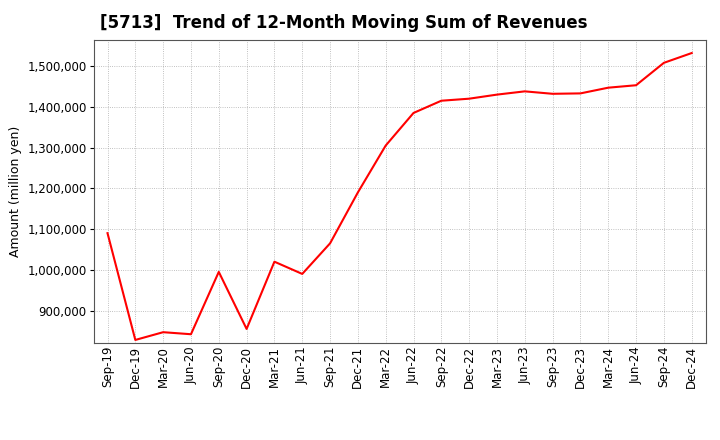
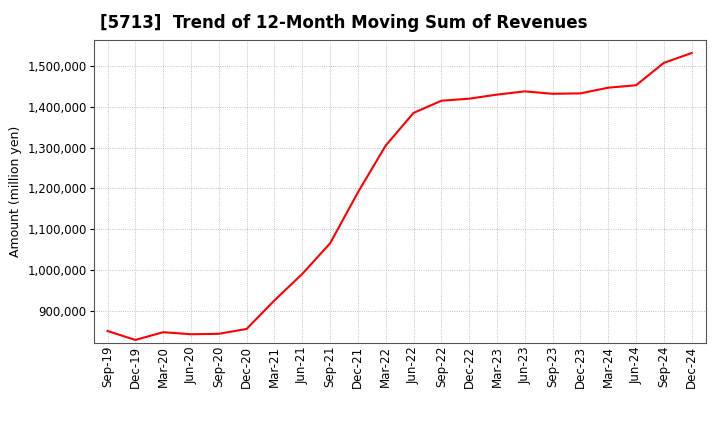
Sep-19: 1,090,000 -> 850,000
Sep-20: 995,000 -> 843,000
Mar-21: 1,020,000 -> 925,000
